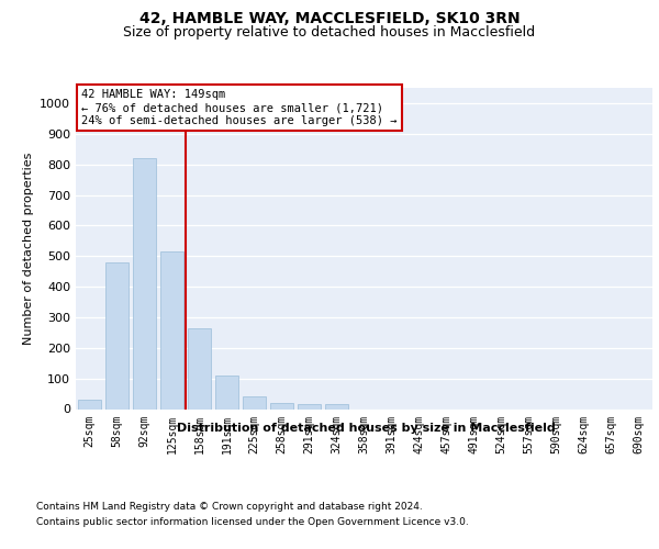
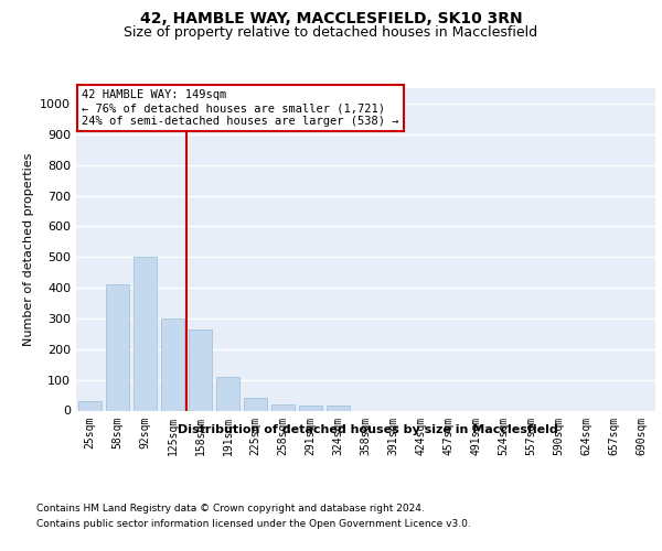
58sqm: 480 -> 410
92sqm: 820 -> 500
125sqm: 515 -> 300
